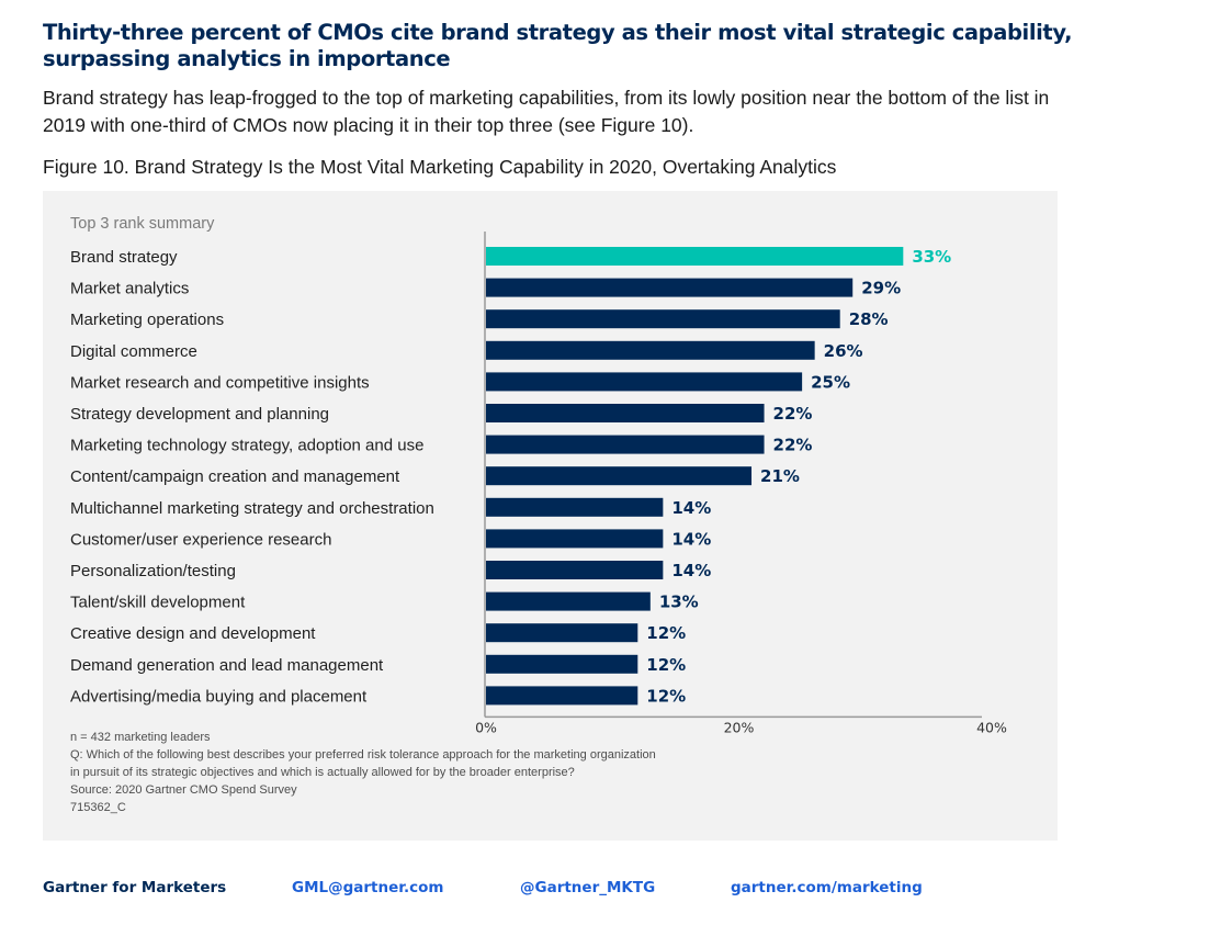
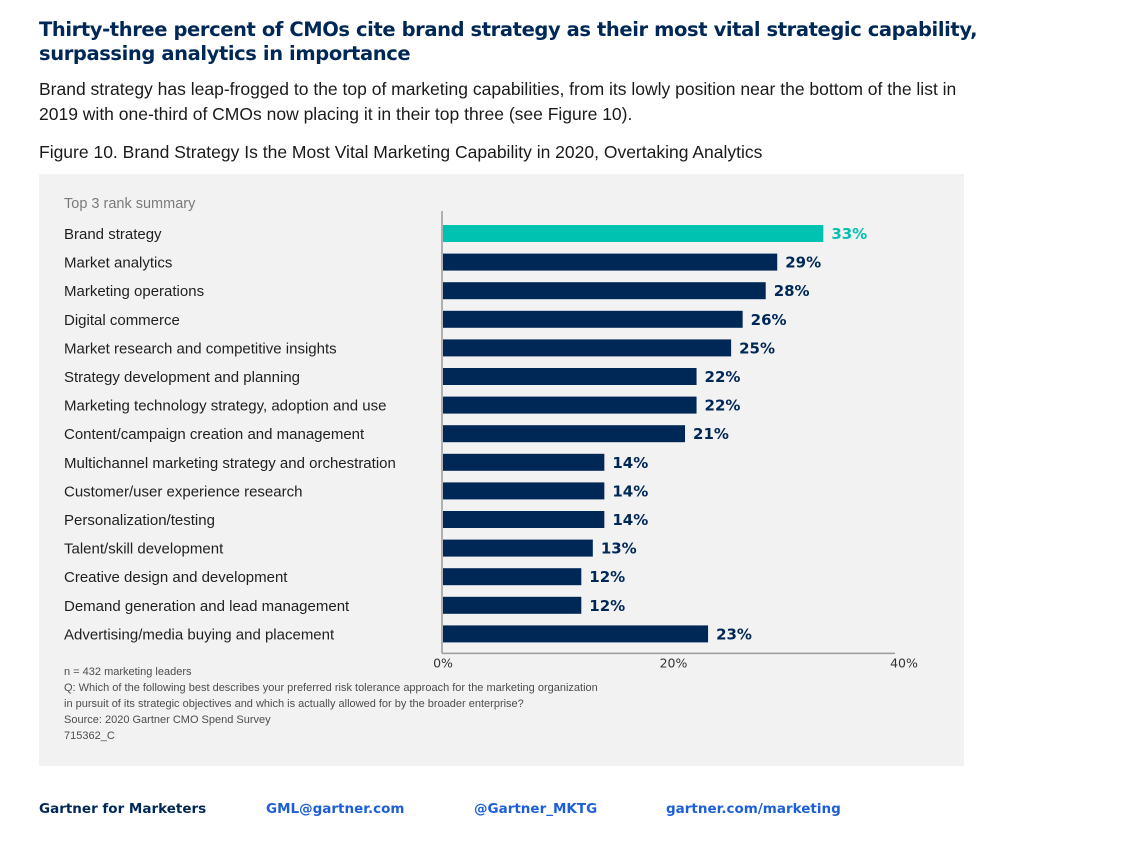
Advertising/media buying and placement: 12% -> 23%
